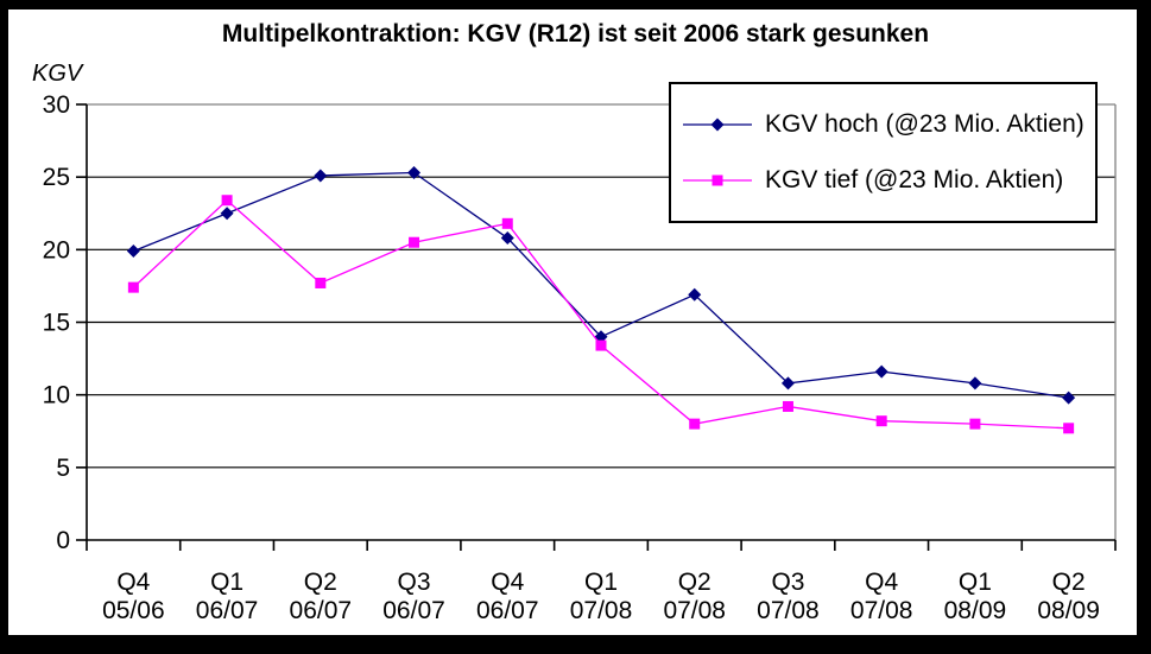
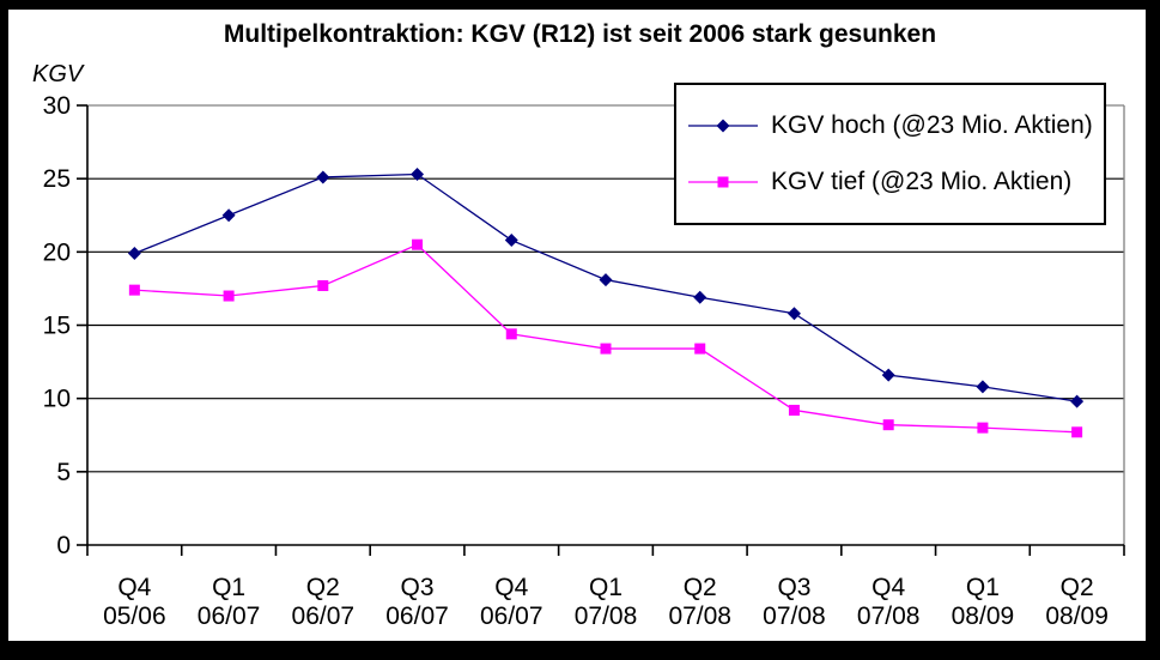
KGV tief (@23 Mio. Aktien)/Q1 06/07: 23.4 -> 17.0
KGV tief (@23 Mio. Aktien)/Q4 06/07: 21.8 -> 14.4
KGV hoch (@23 Mio. Aktien)/Q1 07/08: 14.0 -> 18.1
KGV tief (@23 Mio. Aktien)/Q2 07/08: 8.0 -> 13.4
KGV hoch (@23 Mio. Aktien)/Q3 07/08: 10.8 -> 15.8
